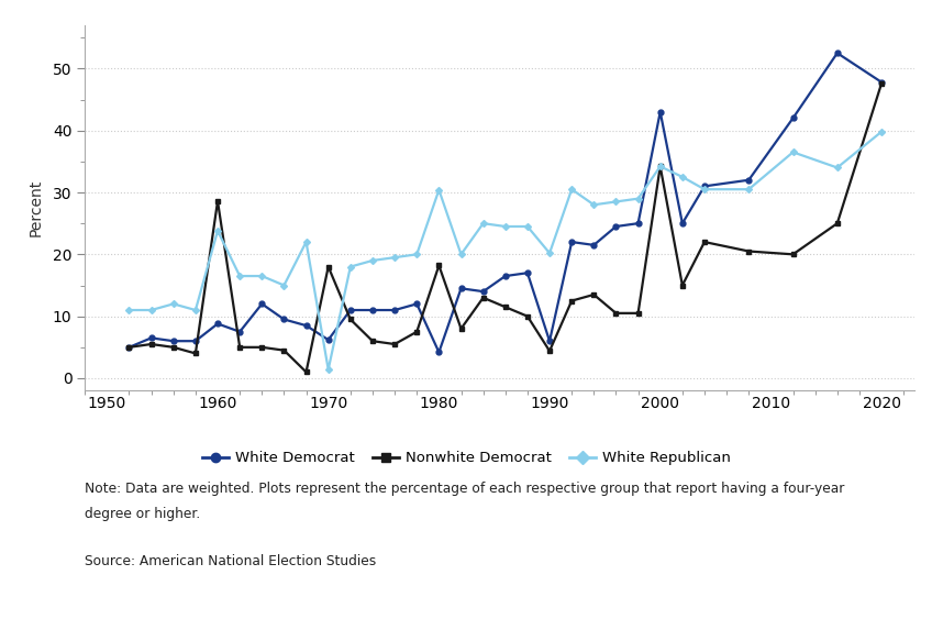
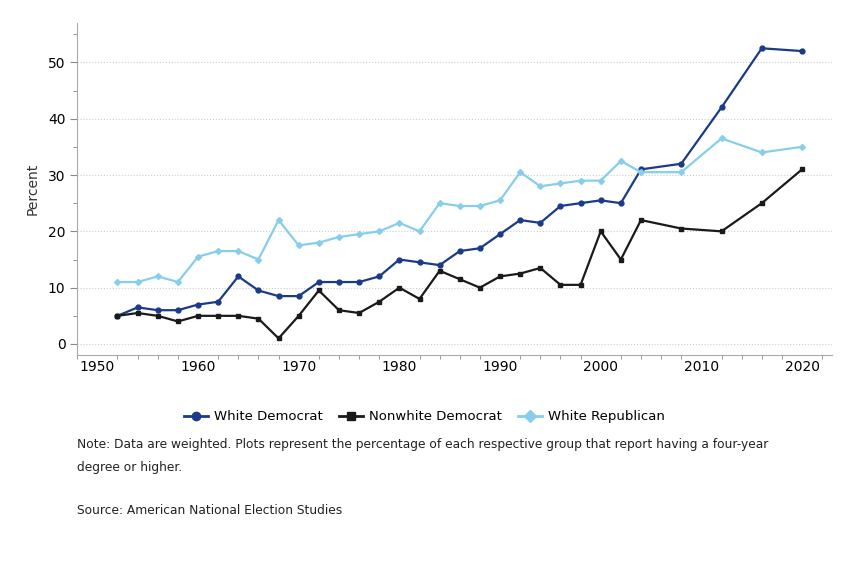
White Democrat/1960: 8.8 -> 7.0
Nonwhite Democrat/1960: 28.6 -> 5.0
White Republican/1960: 23.8 -> 15.5
White Democrat/1970: 6.2 -> 8.5
Nonwhite Democrat/1970: 18.0 -> 5.0
White Republican/1970: 1.4 -> 17.5
White Democrat/1980: 4.2 -> 15.0
Nonwhite Democrat/1980: 18.2 -> 10.0
White Republican/1980: 30.4 -> 21.5
White Democrat/1990: 6.0 -> 19.5
Nonwhite Democrat/1990: 4.4 -> 12.0
White Republican/1990: 20.2 -> 25.5
White Democrat/2000: 43.0 -> 25.5
Nonwhite Democrat/2000: 34.2 -> 20.0
White Republican/2000: 34.2 -> 29.0
White Democrat/2020: 47.8 -> 52.0
Nonwhite Democrat/2020: 47.6 -> 31.0
White Republican/2020: 39.8 -> 35.0
